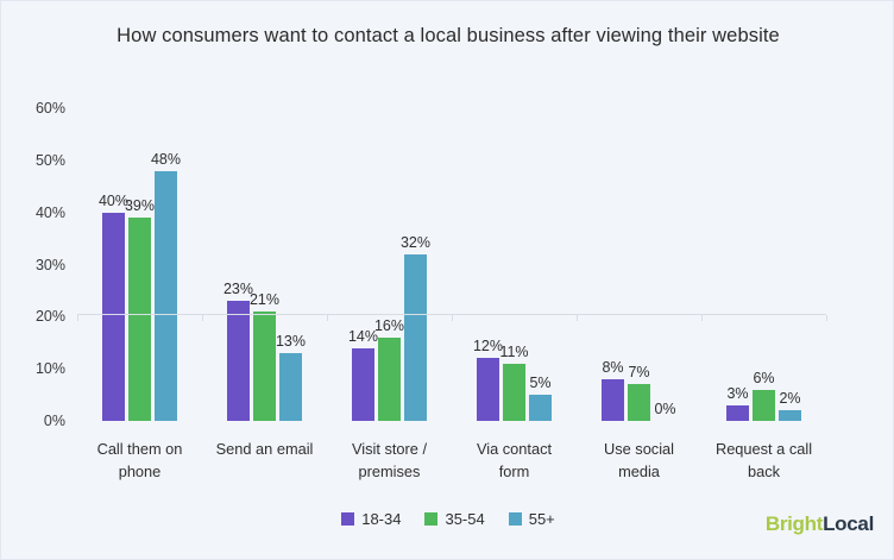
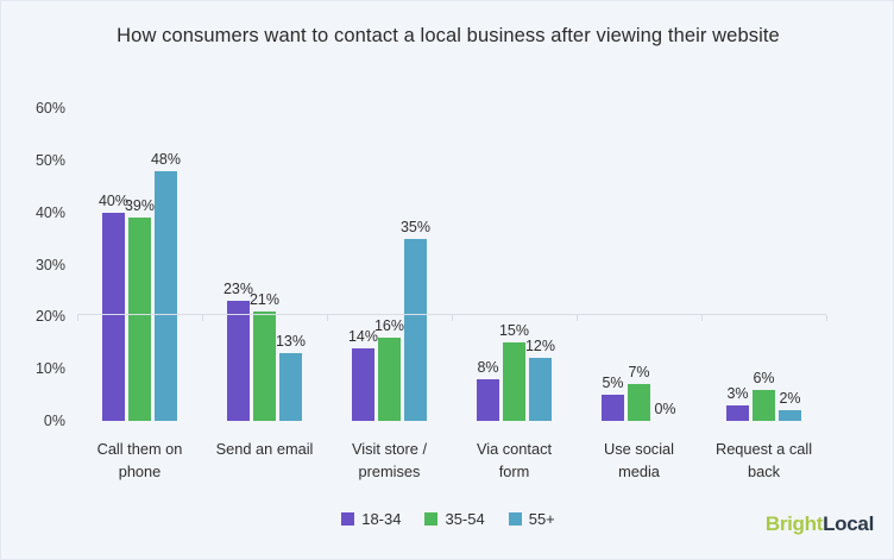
55+/Visit store / premises: 32% -> 35%
18-34/Via contact form: 12% -> 8%
35-54/Via contact form: 11% -> 15%
55+/Via contact form: 5% -> 12%
18-34/Use social media: 8% -> 5%
